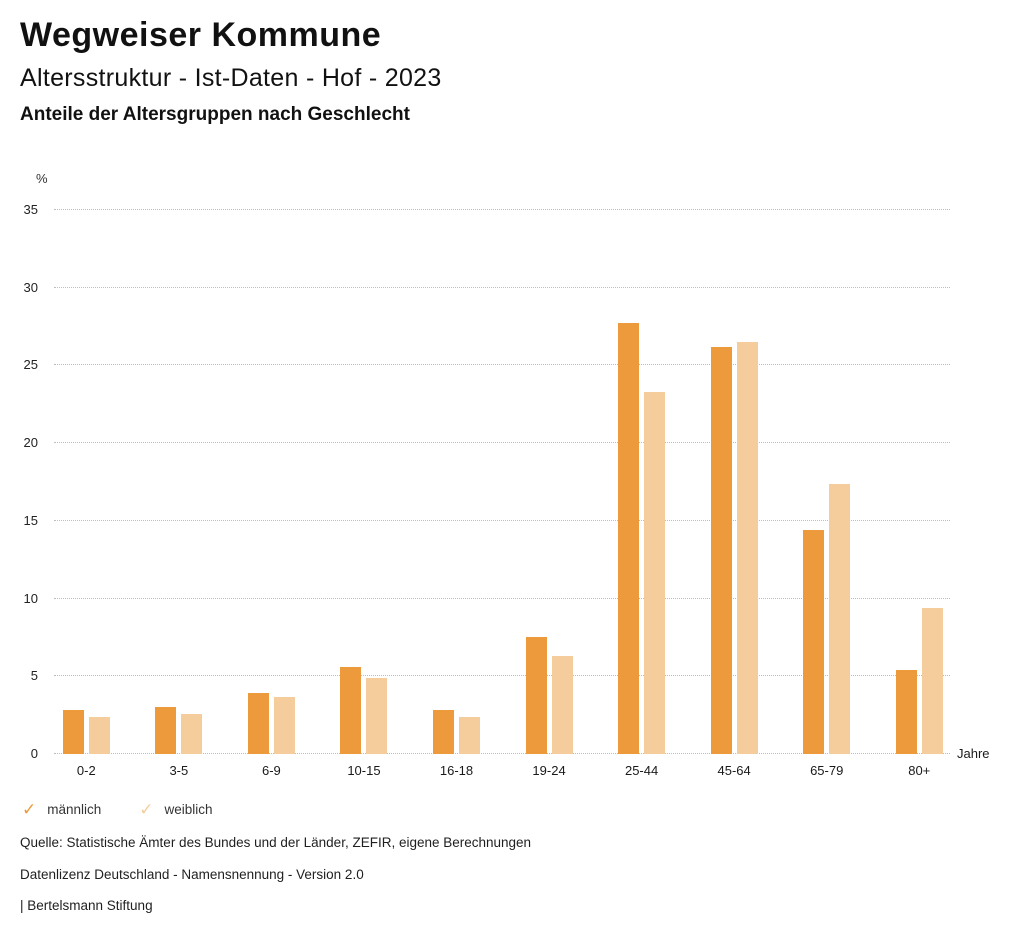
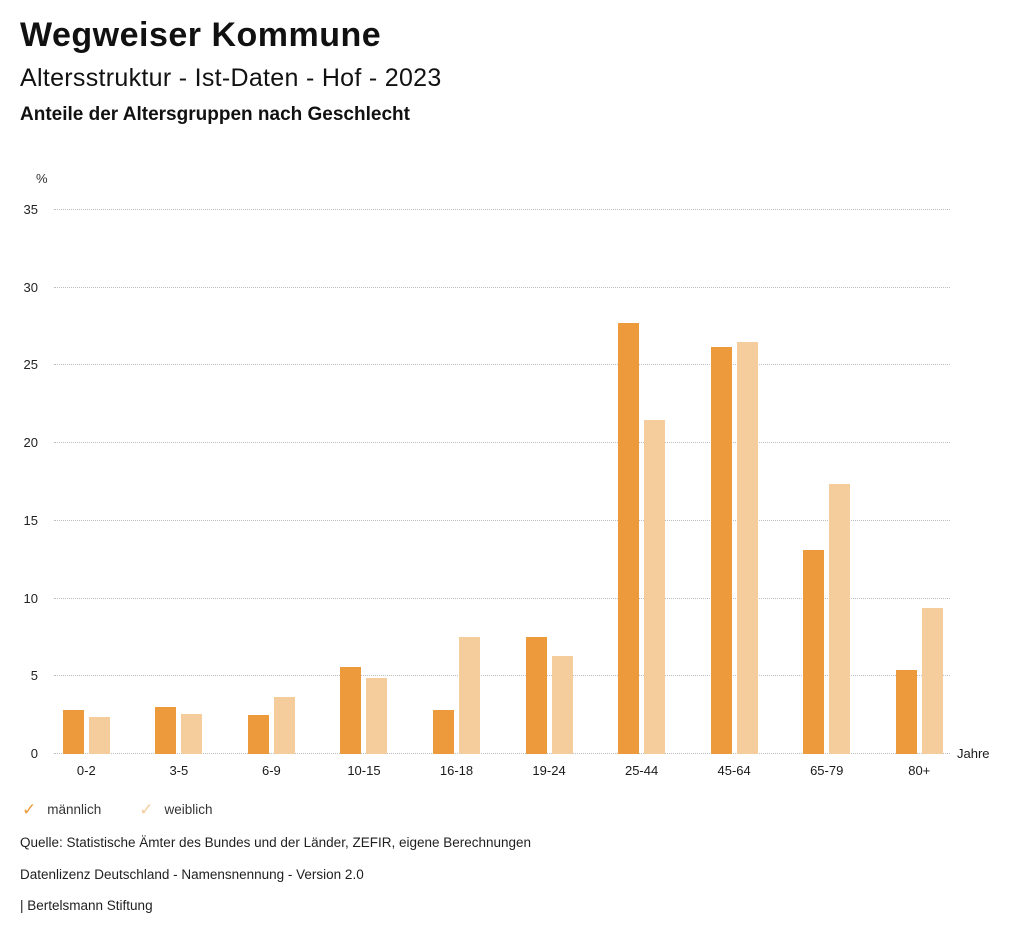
männlich/6-9: 3.9 -> 2.5
weiblich/16-18: 2.4 -> 7.5
weiblich/25-44: 23.3 -> 21.5
männlich/65-79: 14.4 -> 13.1
